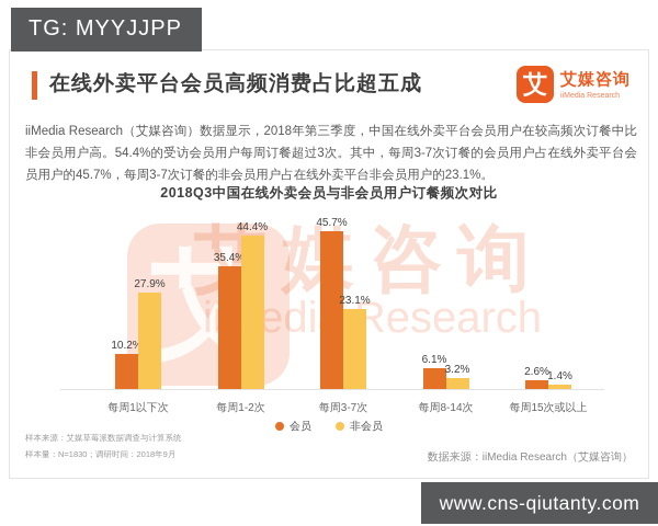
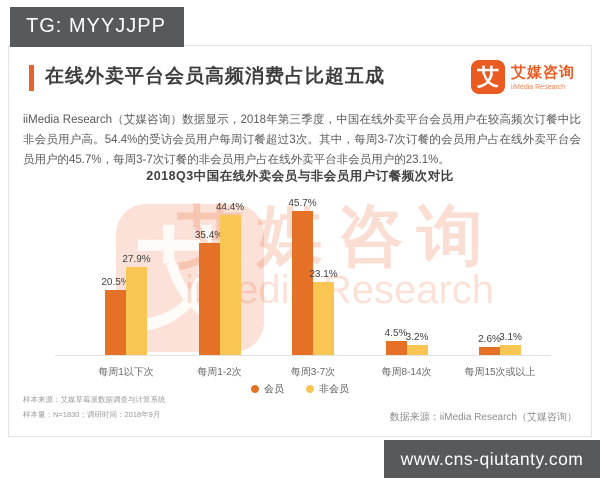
会员/每周1以下次: 10.2% -> 20.5%
会员/每周8-14次: 6.1% -> 4.5%
非会员/每周15次或以上: 1.4% -> 3.1%
